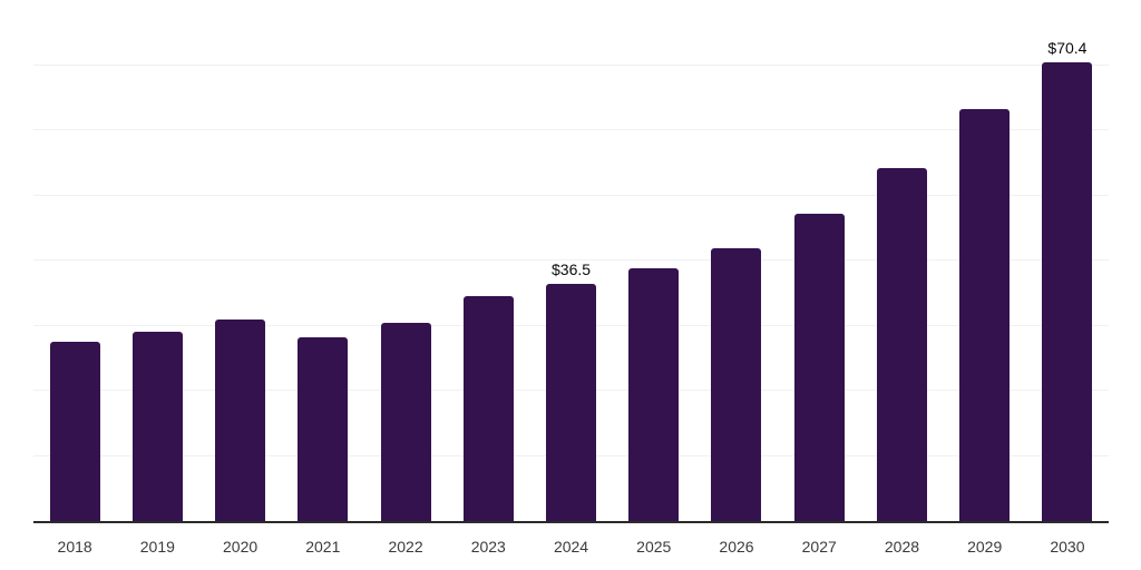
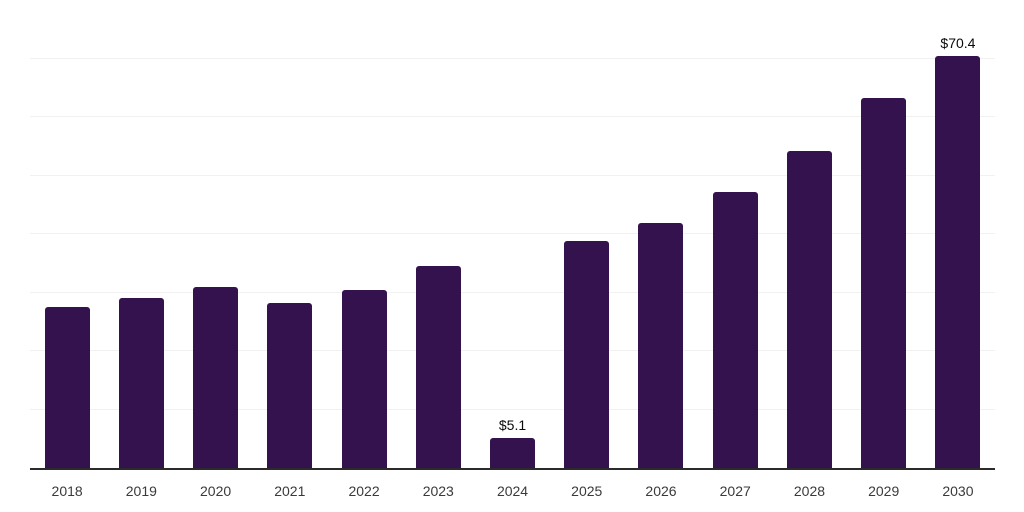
2024: $36.5 -> $5.1
